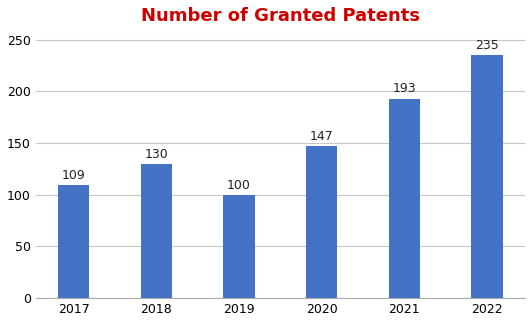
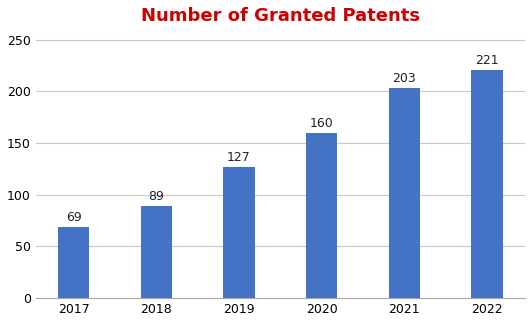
2017: 109 -> 69
2018: 130 -> 89
2019: 100 -> 127
2020: 147 -> 160
2021: 193 -> 203
2022: 235 -> 221
